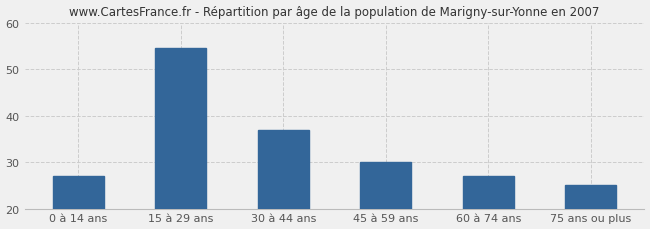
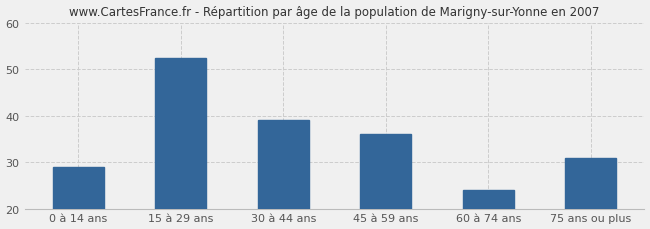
0 à 14 ans: 27.0 -> 29.0
15 à 29 ans: 54.5 -> 52.5
30 à 44 ans: 37.0 -> 39.0
45 à 59 ans: 30.0 -> 36.0
60 à 74 ans: 27.0 -> 24.0
75 ans ou plus: 25.0 -> 31.0
